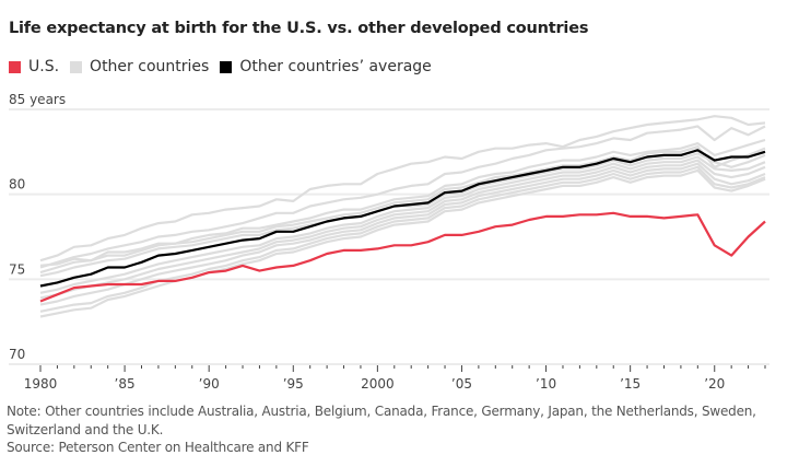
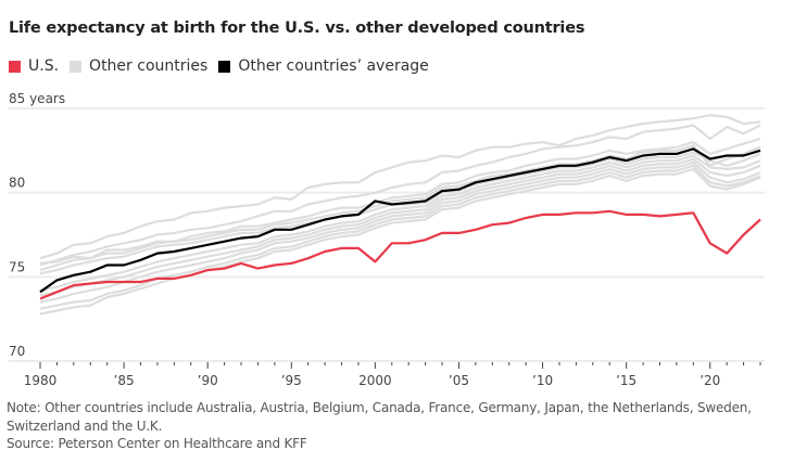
Other countries’ average/1980: 74.6 -> 74.1
U.S./2000: 76.8 -> 75.9
Other countries’ average/2000: 79.0 -> 79.5
